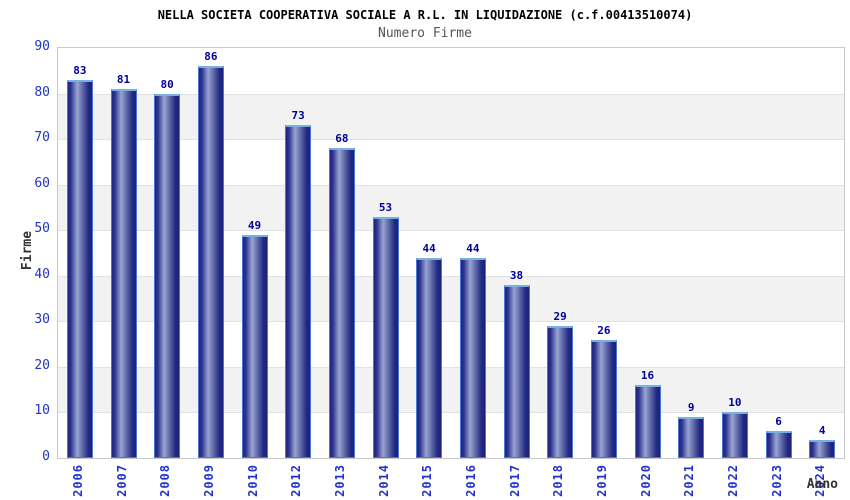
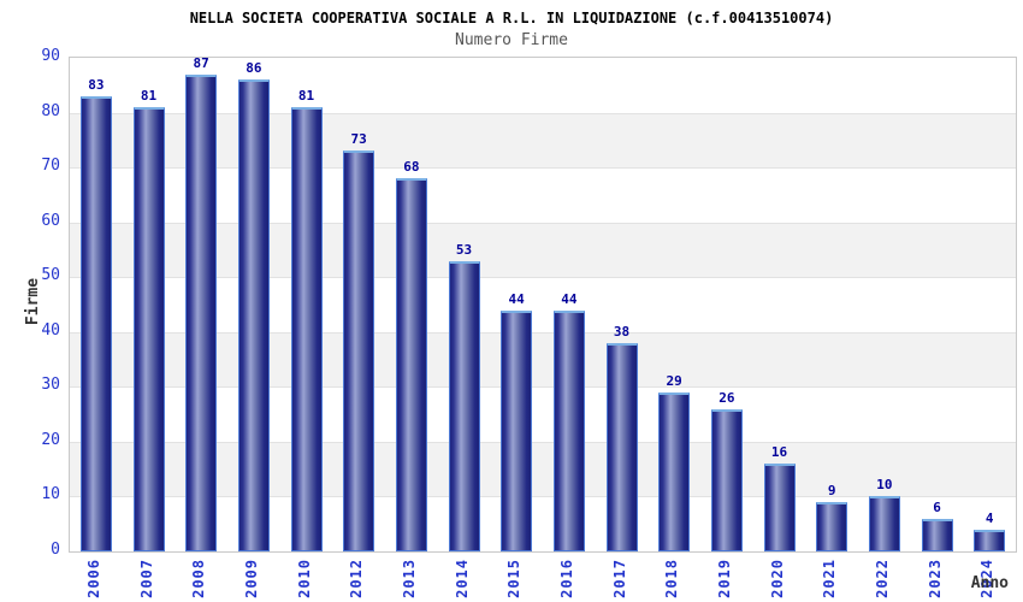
2008: 80 -> 87
2010: 49 -> 81
